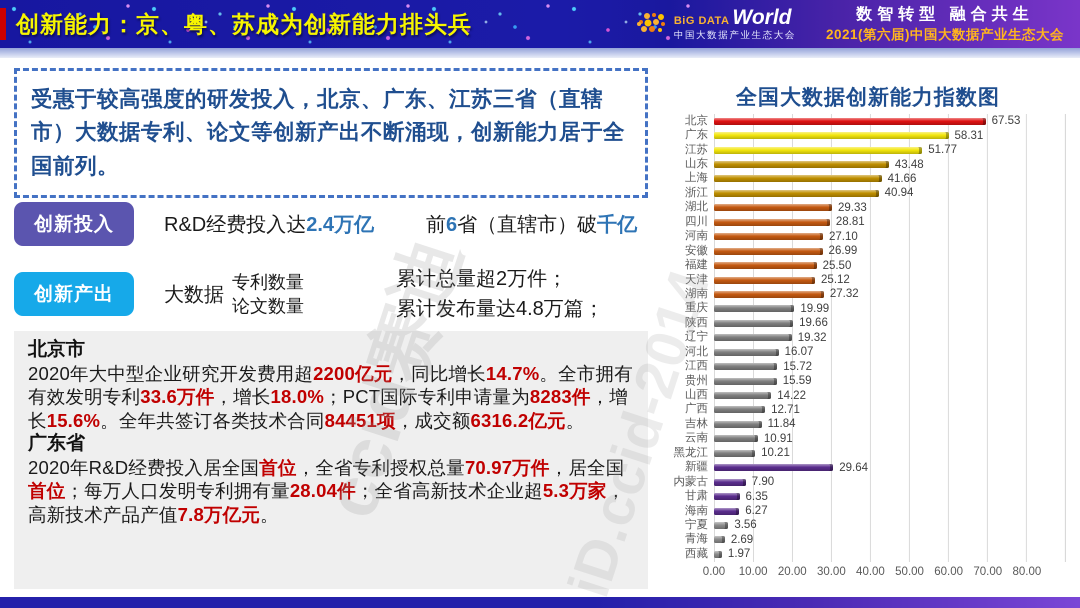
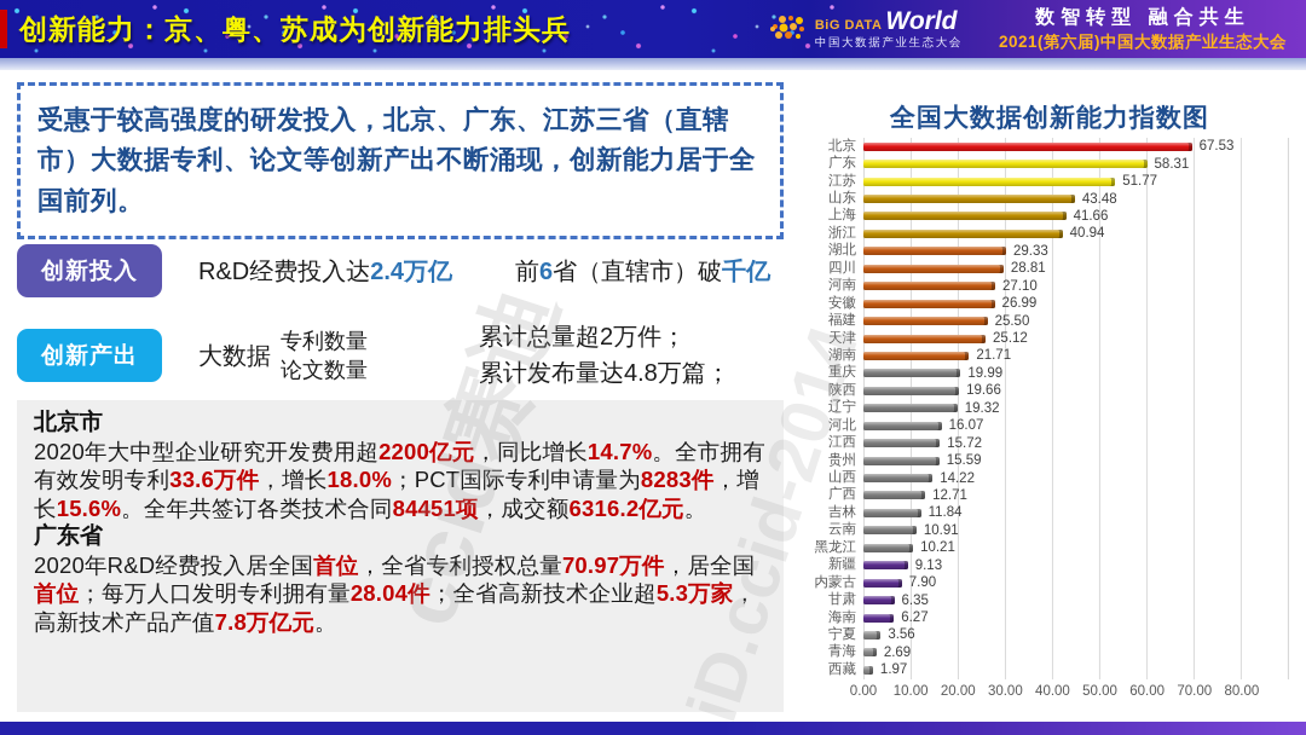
湖南: 27.32 -> 21.71
新疆: 29.64 -> 9.13
